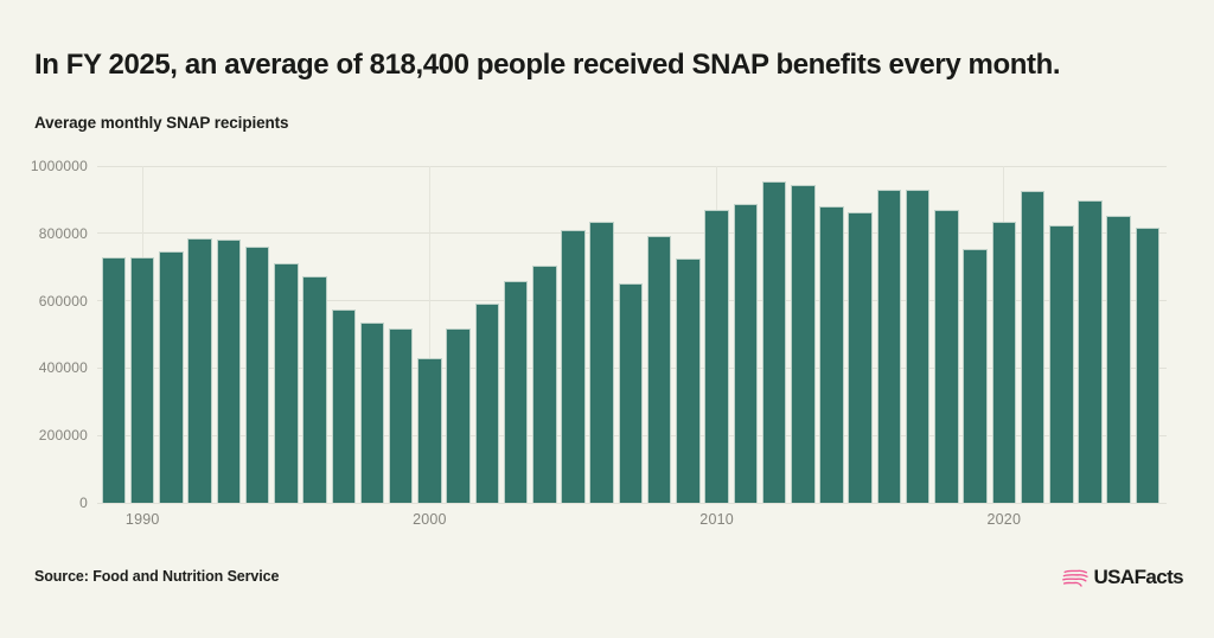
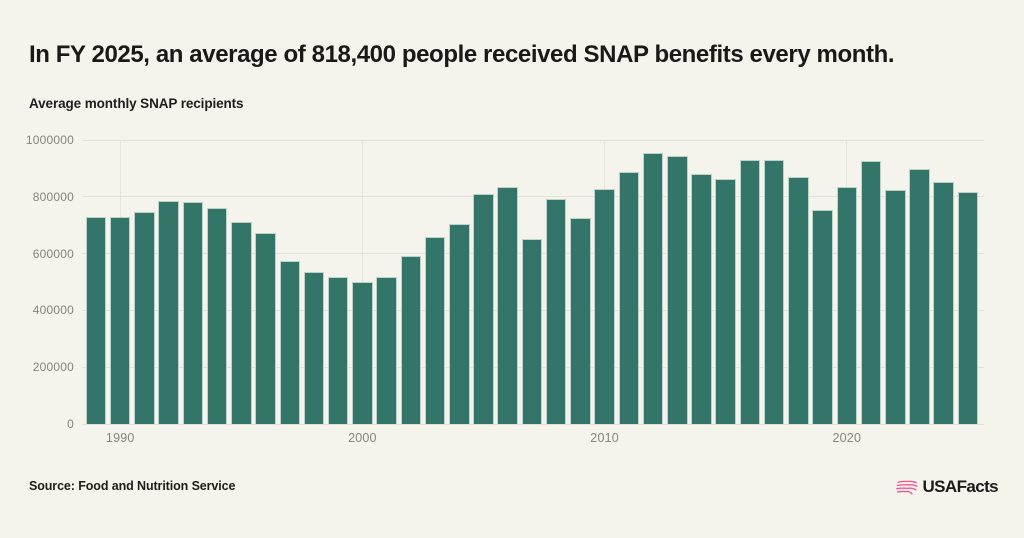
2000: 430000 -> 500000
2010: 870000 -> 830000
